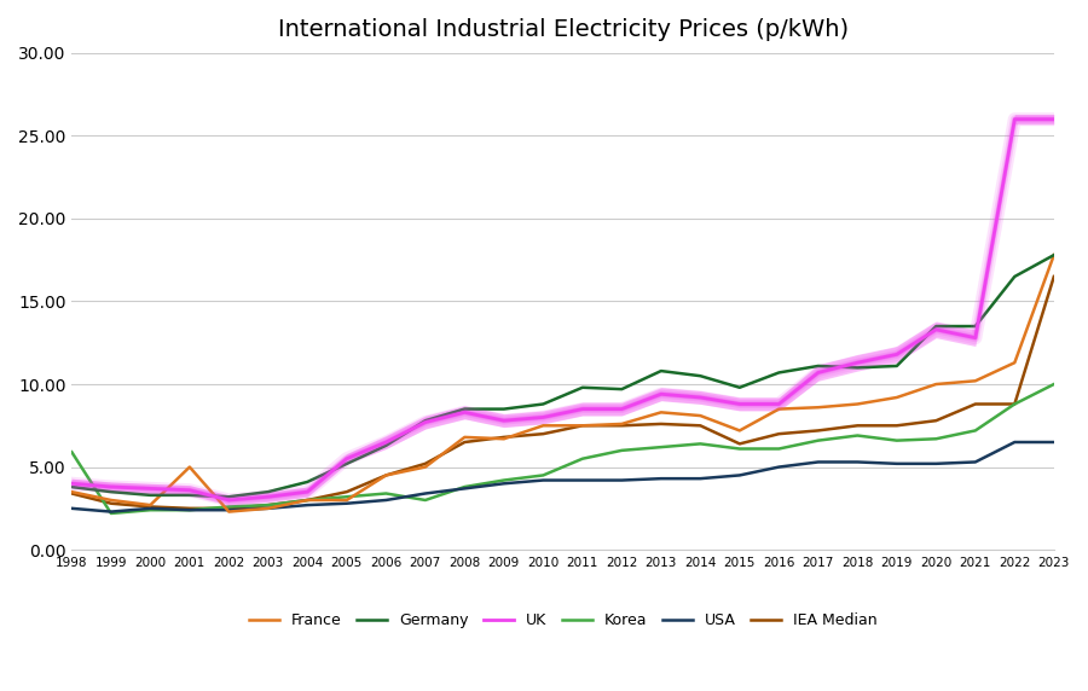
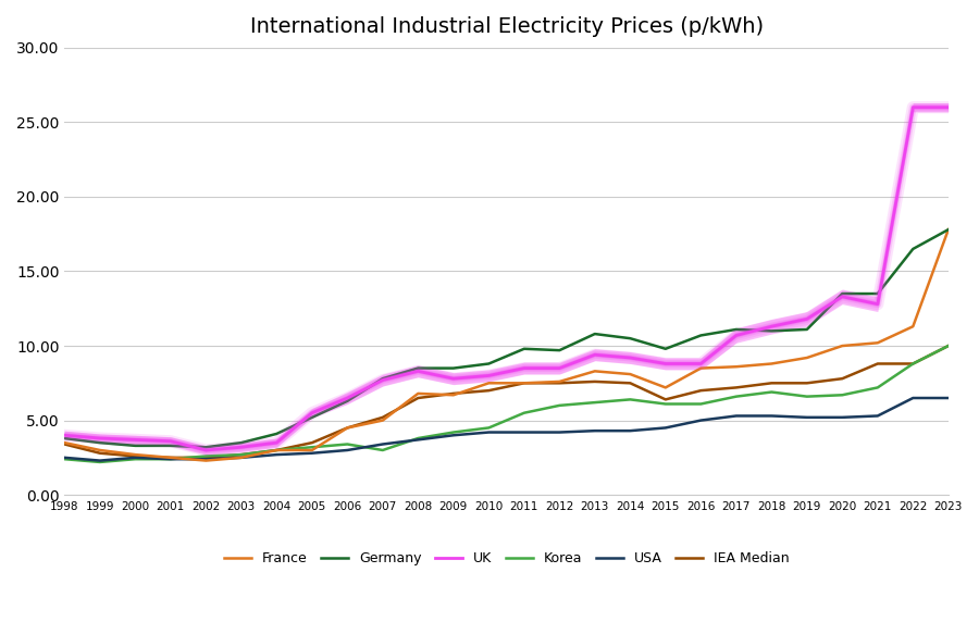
Korea/1998: 5.9 -> 2.4
France/2001: 5.0 -> 2.5
IEA Median/2023: 16.5 -> 10.0
